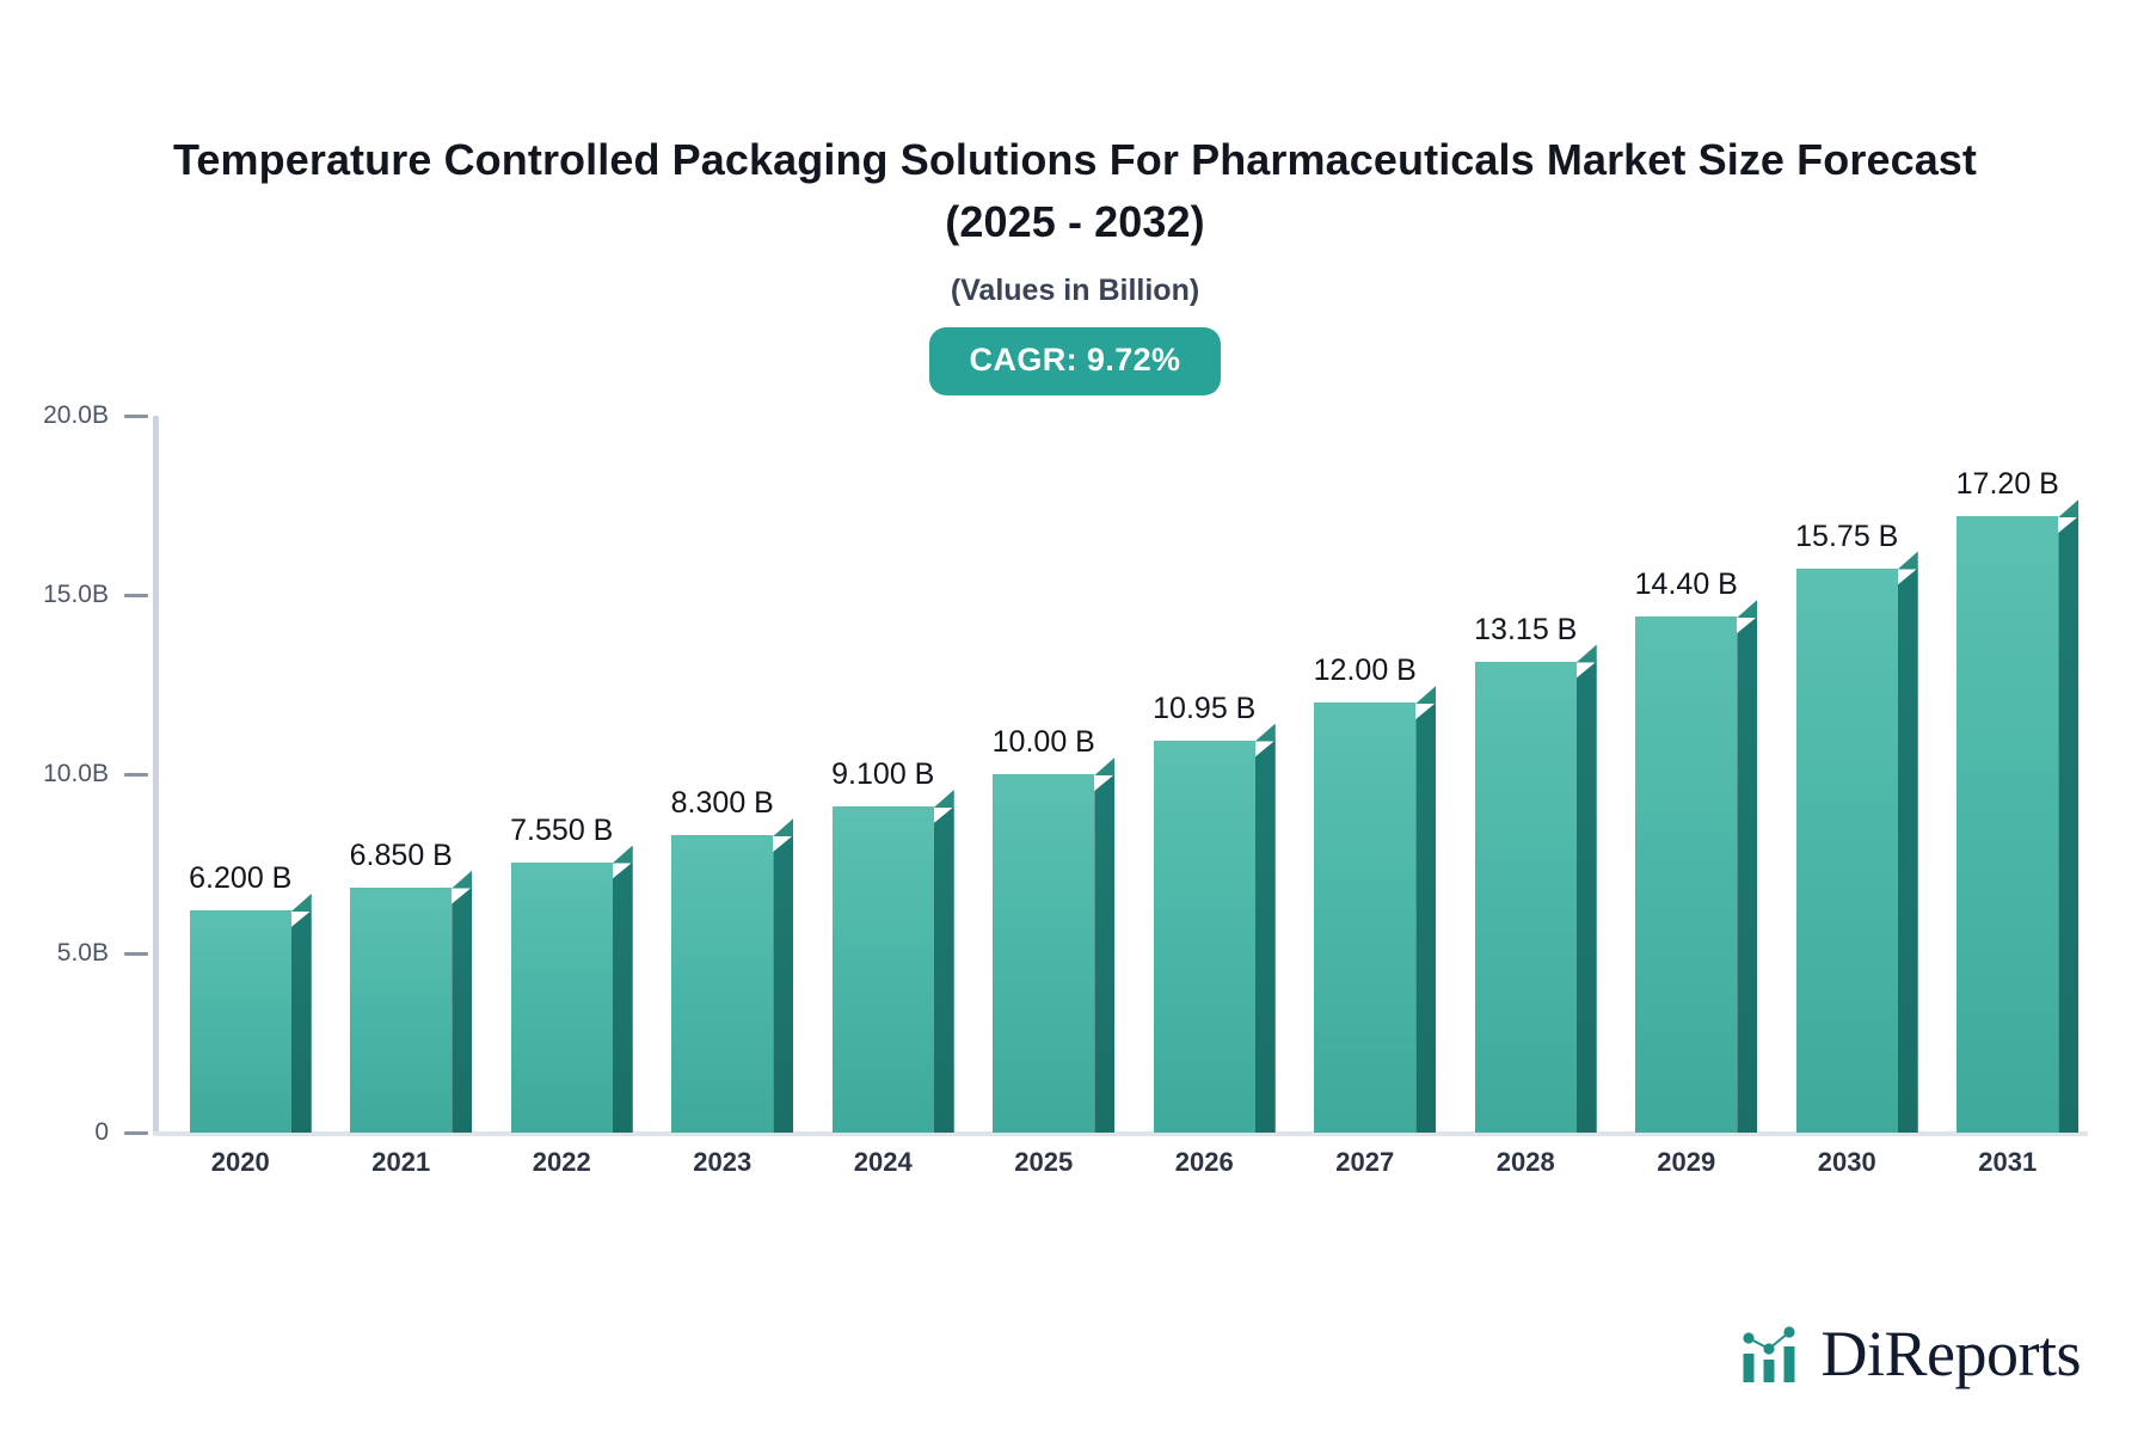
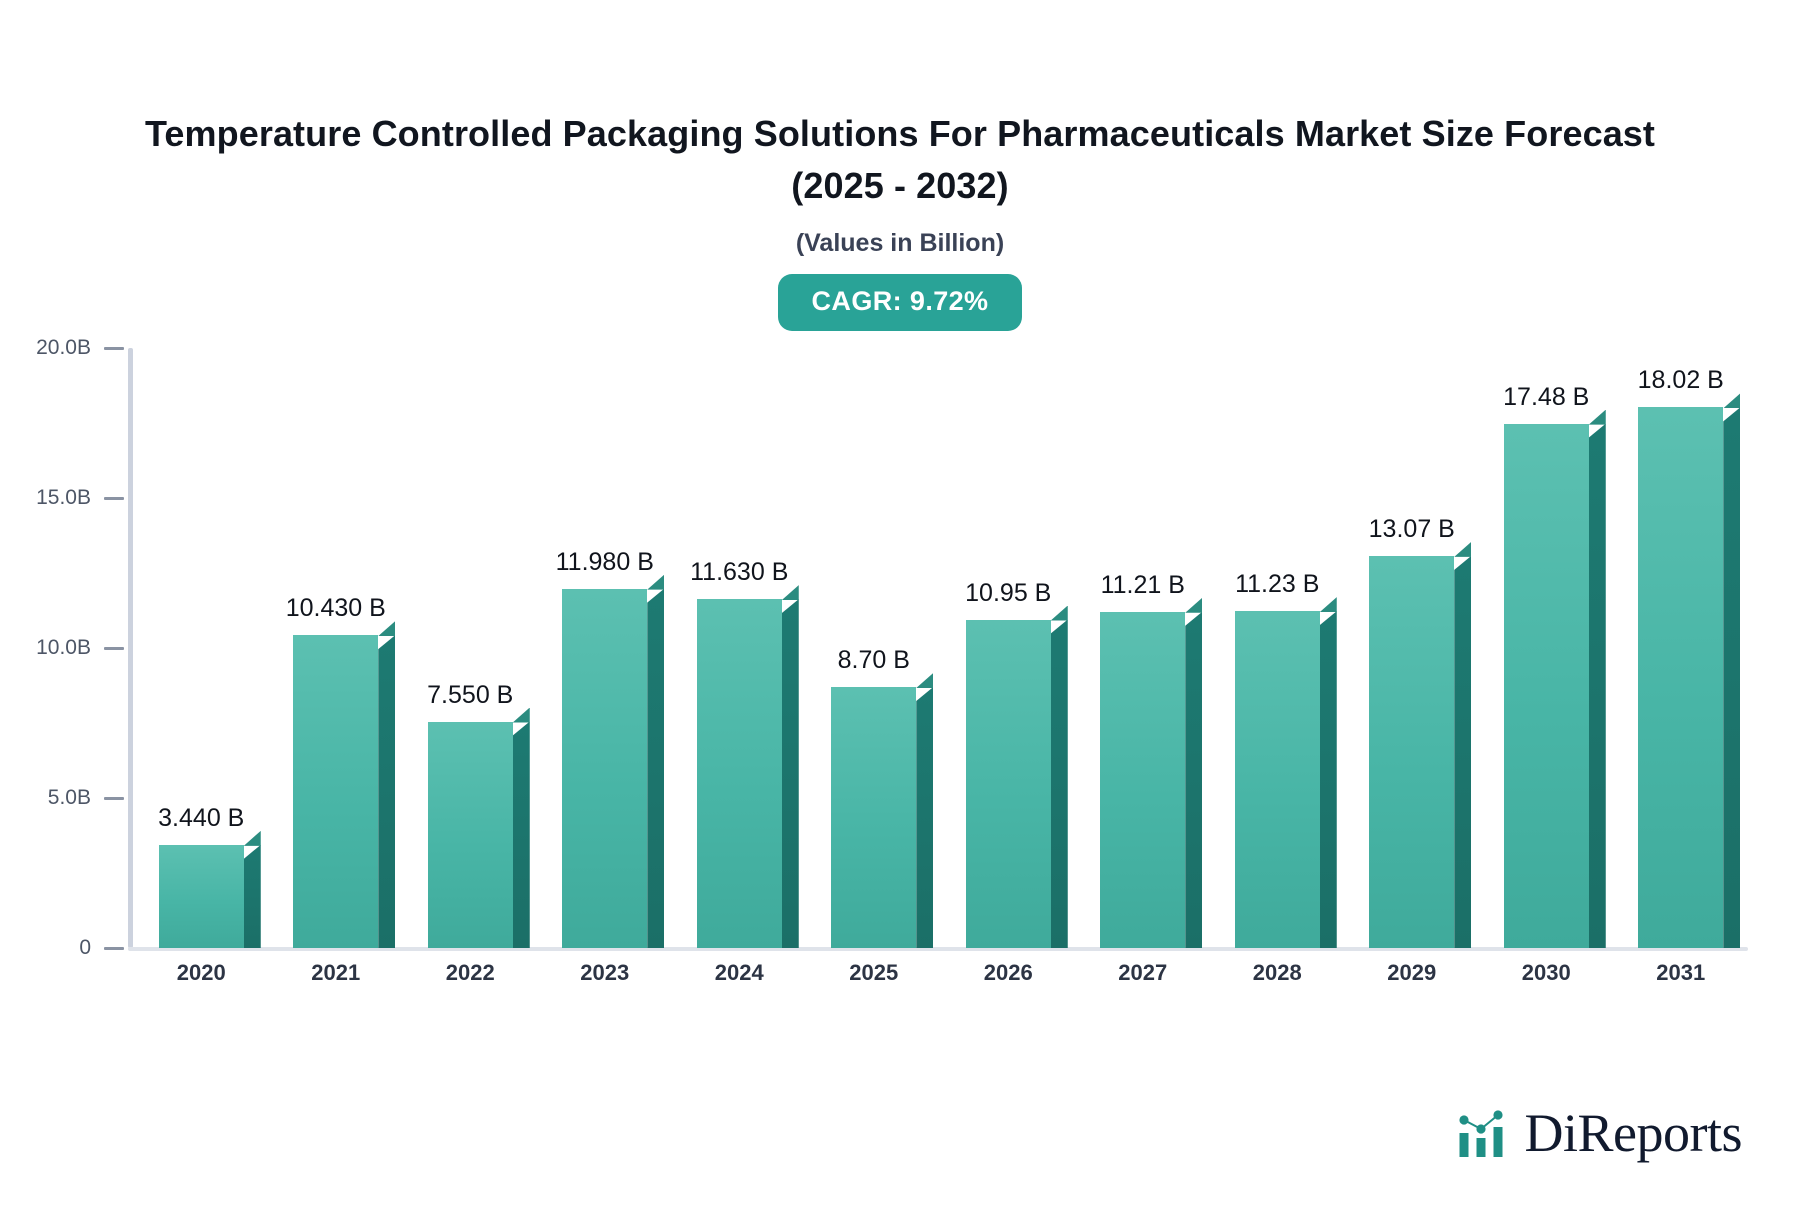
2020: 6.200 -> 3.440
2021: 6.850 -> 10.430
2023: 8.300 -> 11.980
2024: 9.100 -> 11.630
2025: 10.00 -> 8.70
2027: 12.00 -> 11.21
2028: 13.15 -> 11.23
2029: 14.40 -> 13.07
2030: 15.75 -> 17.48
2031: 17.20 -> 18.02
